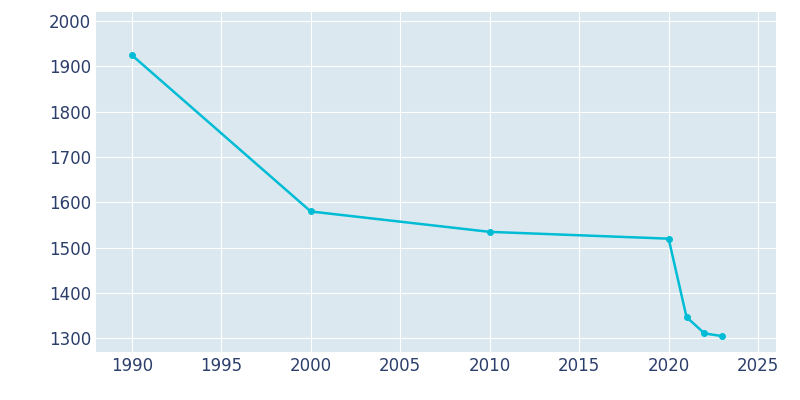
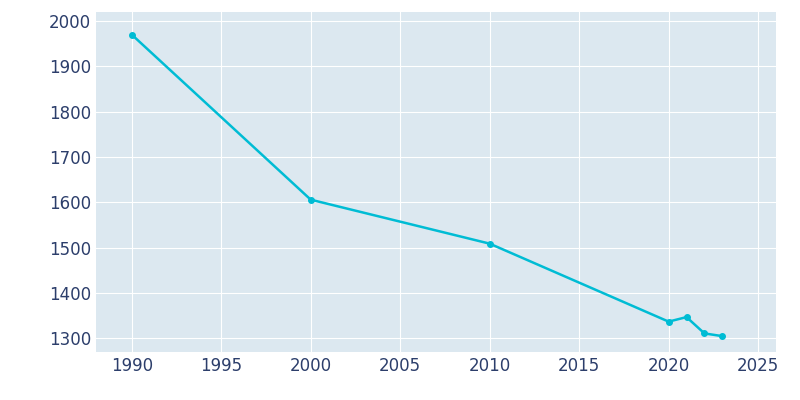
1990: 1925 -> 1970
2000: 1580 -> 1606
2010: 1535 -> 1509
2020: 1520 -> 1337
